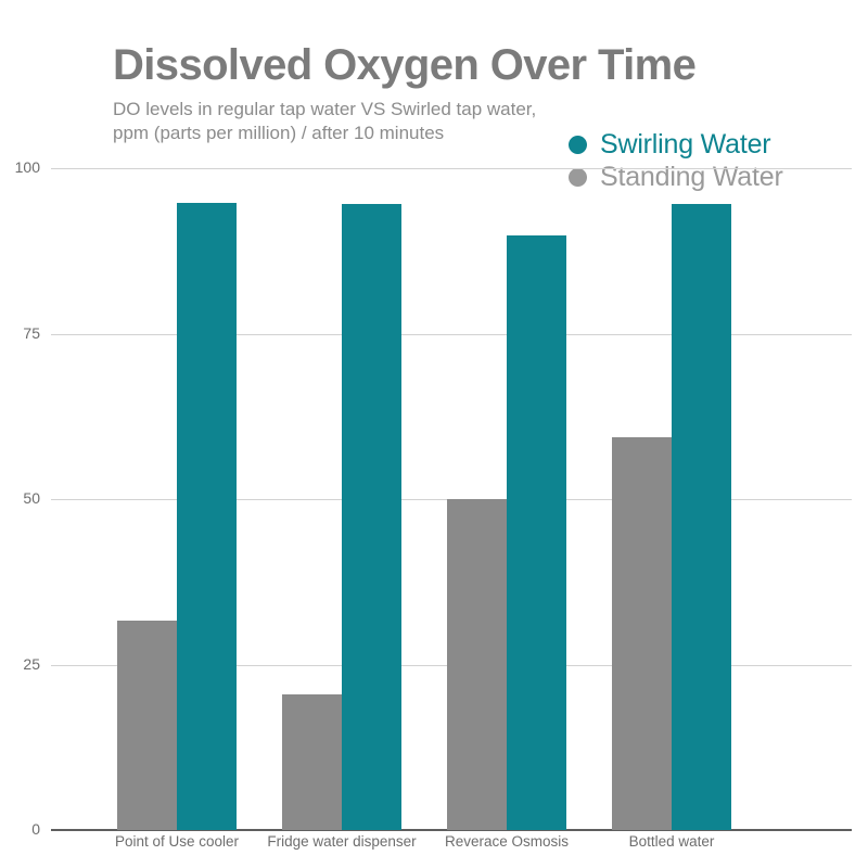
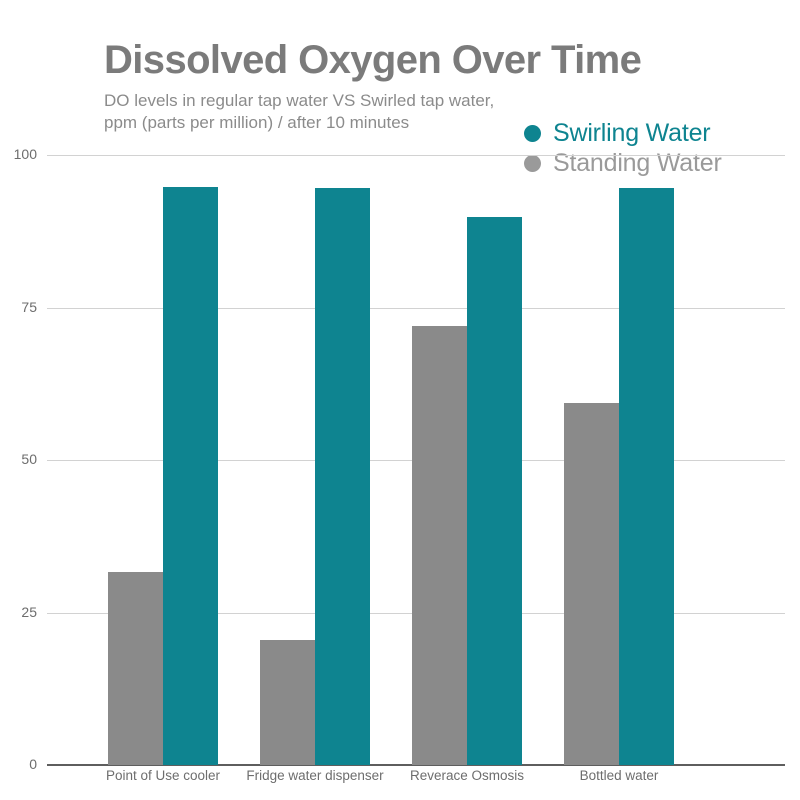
Standing Water/Reverace Osmosis: 50 -> 72
